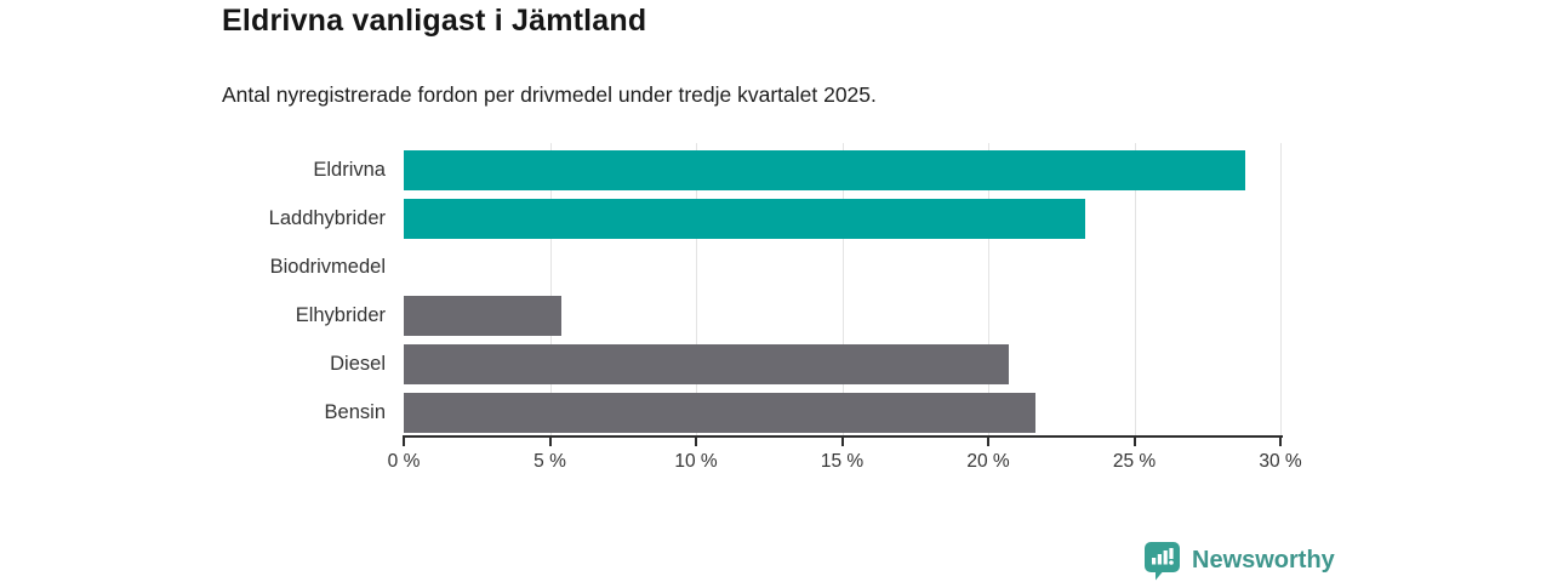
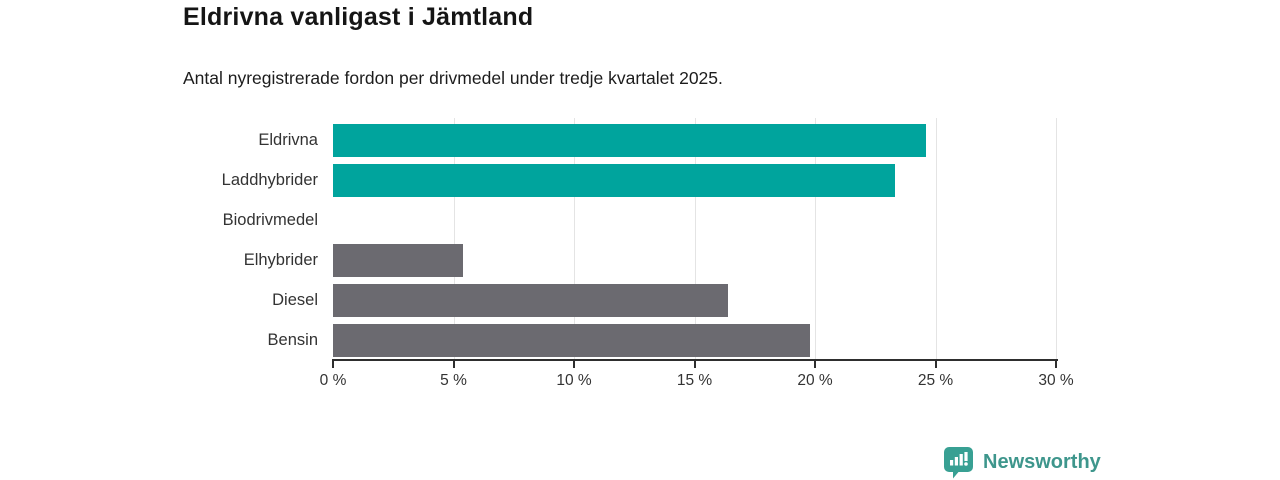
Eldrivna: 28.8% -> 24.6%
Diesel: 20.7% -> 16.4%
Bensin: 21.6% -> 19.8%
